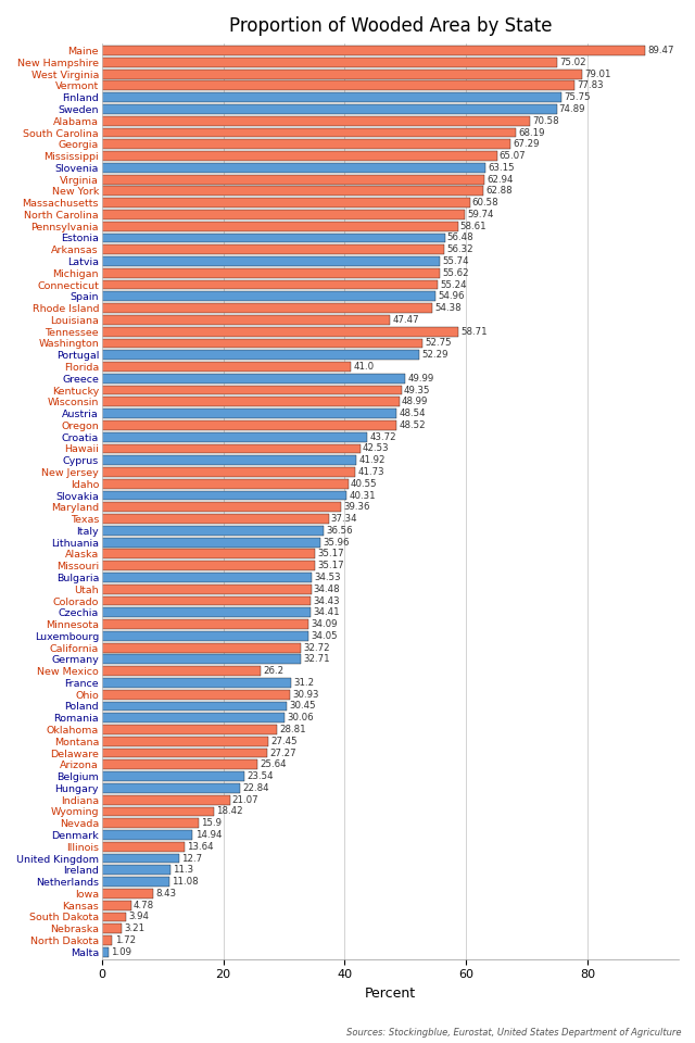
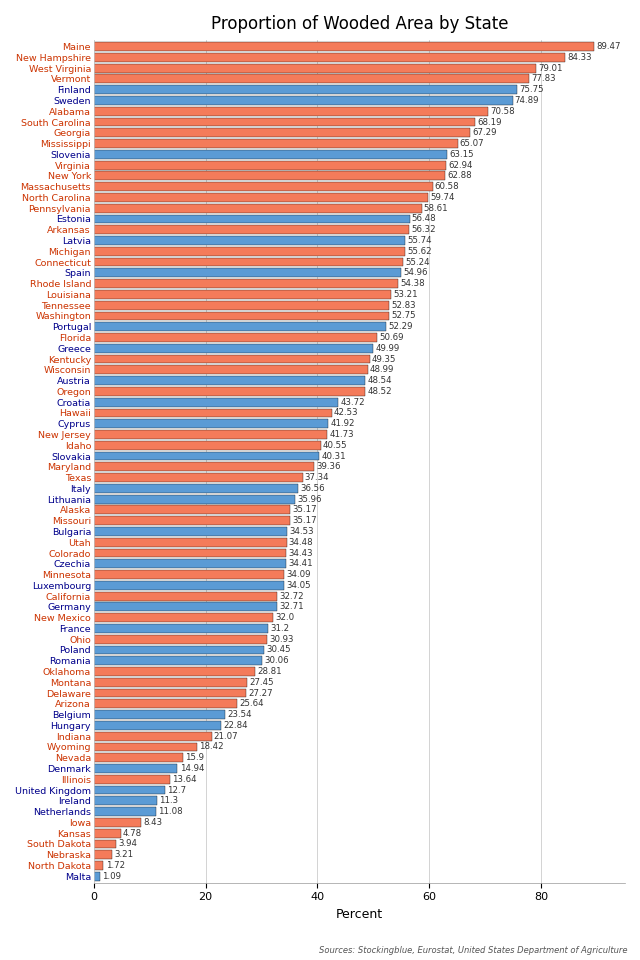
New Hampshire: 75.02 -> 84.33
Louisiana: 47.47 -> 53.21
Tennessee: 58.71 -> 52.83
Florida: 41.0 -> 50.69
New Mexico: 26.2 -> 32.0
